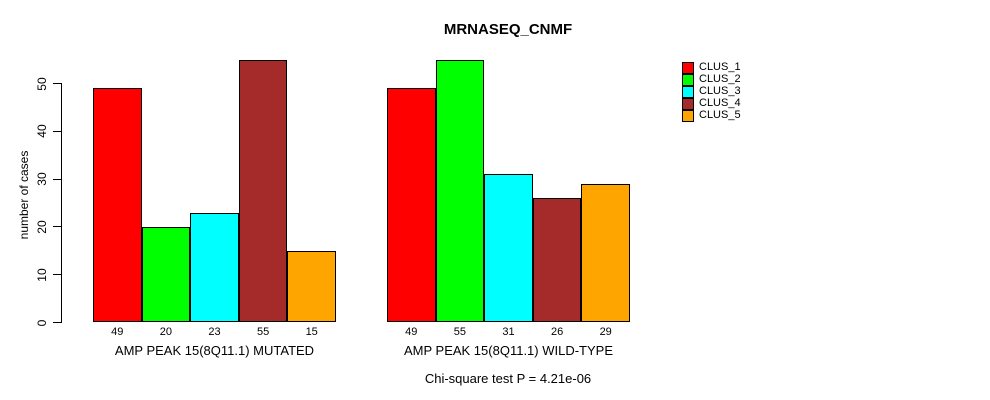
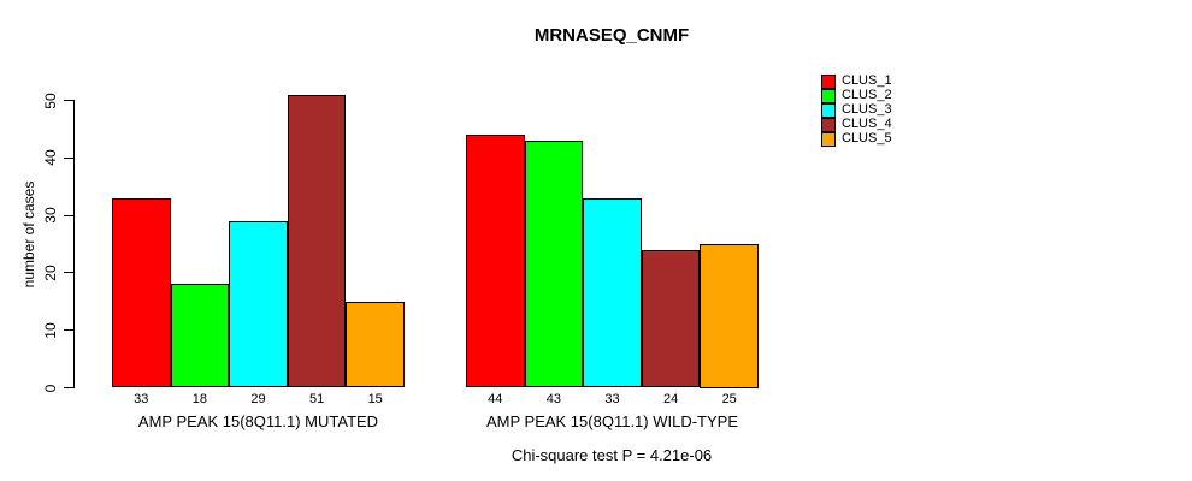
CLUS_1/AMP PEAK 15(8Q11.1) MUTATED: 49 -> 33
CLUS_2/AMP PEAK 15(8Q11.1) MUTATED: 20 -> 18
CLUS_3/AMP PEAK 15(8Q11.1) MUTATED: 23 -> 29
CLUS_4/AMP PEAK 15(8Q11.1) MUTATED: 55 -> 51
CLUS_1/AMP PEAK 15(8Q11.1) WILD-TYPE: 49 -> 44
CLUS_2/AMP PEAK 15(8Q11.1) WILD-TYPE: 55 -> 43
CLUS_3/AMP PEAK 15(8Q11.1) WILD-TYPE: 31 -> 33
CLUS_4/AMP PEAK 15(8Q11.1) WILD-TYPE: 26 -> 24
CLUS_5/AMP PEAK 15(8Q11.1) WILD-TYPE: 29 -> 25
